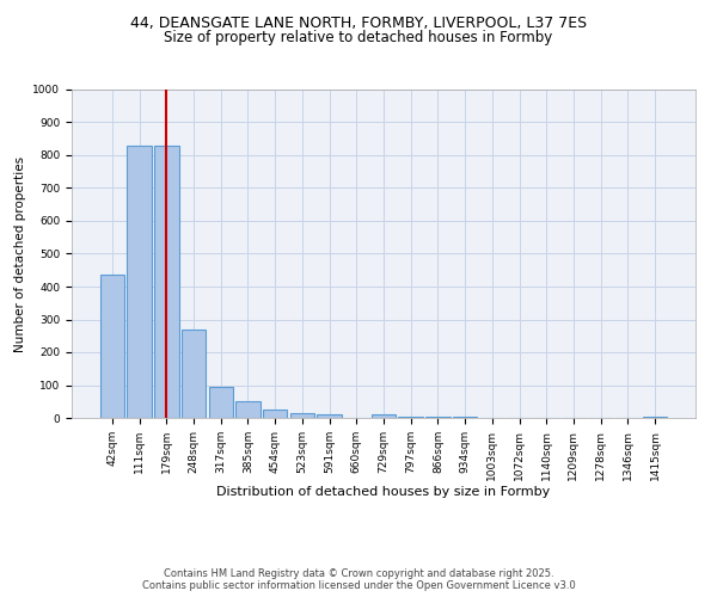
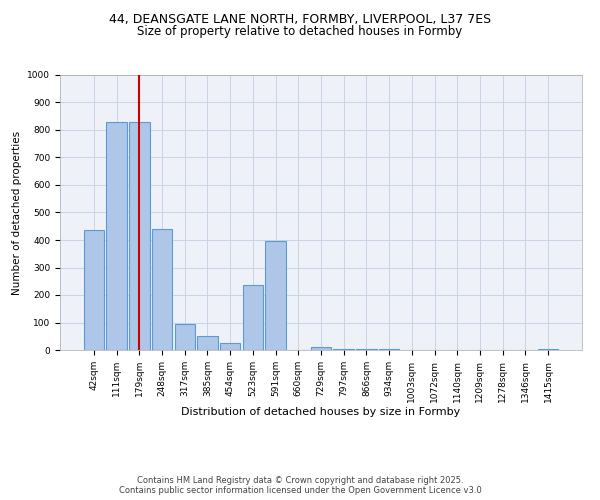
248sqm: 270 -> 440
523sqm: 15 -> 235
591sqm: 10 -> 395
